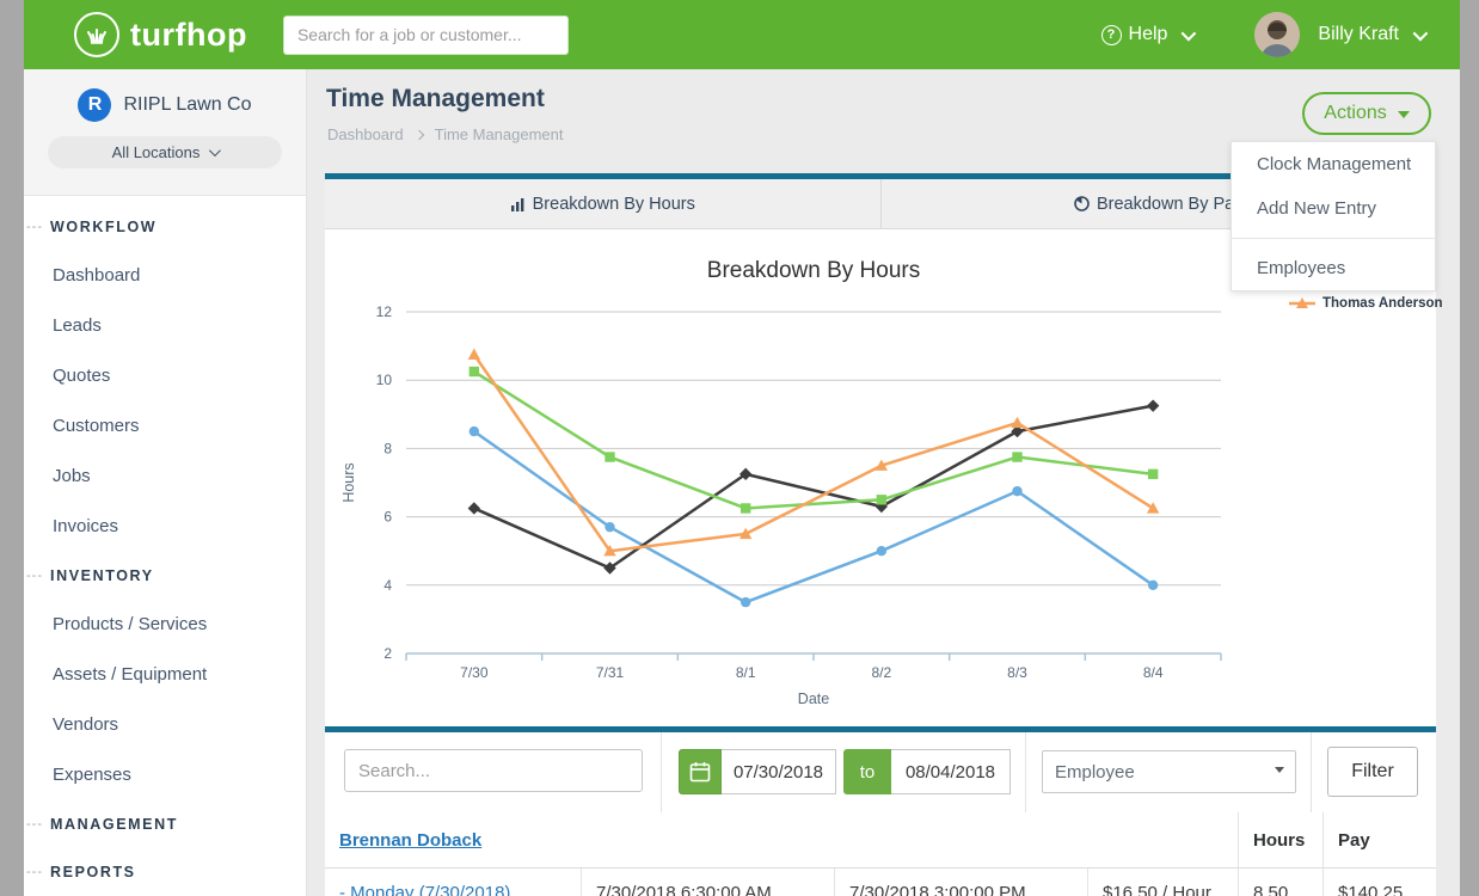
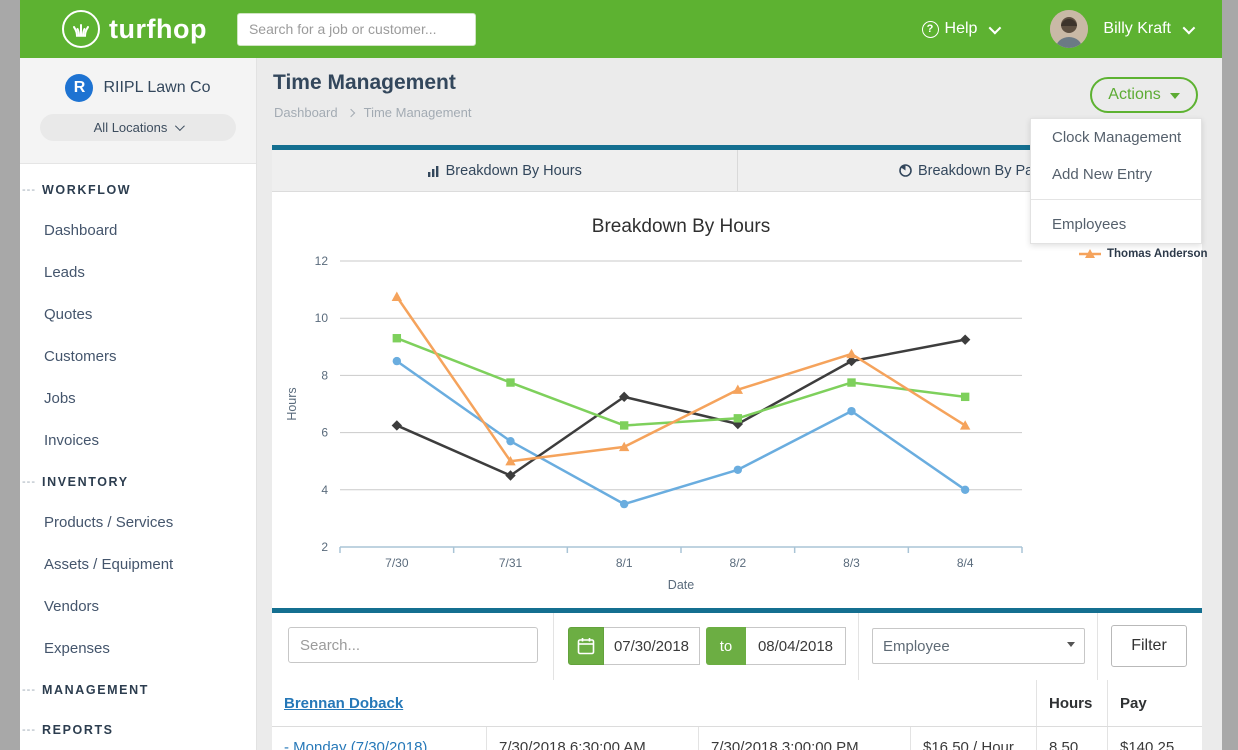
Pam Smith/7/30: 10.2 -> 9.3
Brennan Doback/8/2: 5.0 -> 4.7
